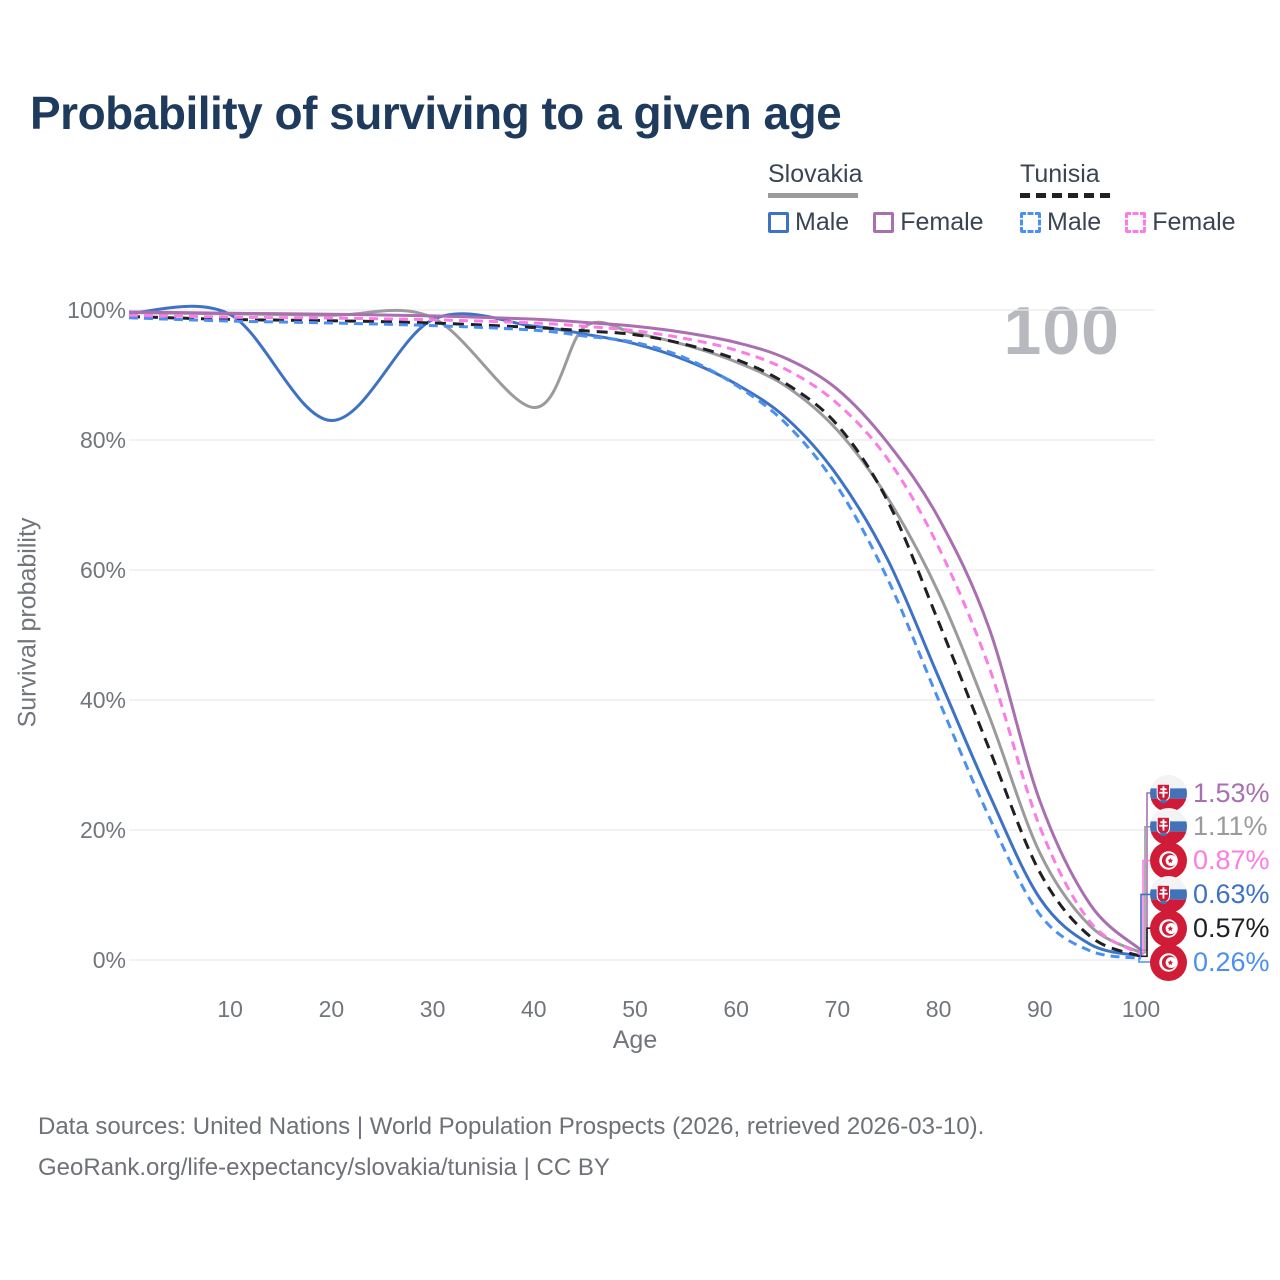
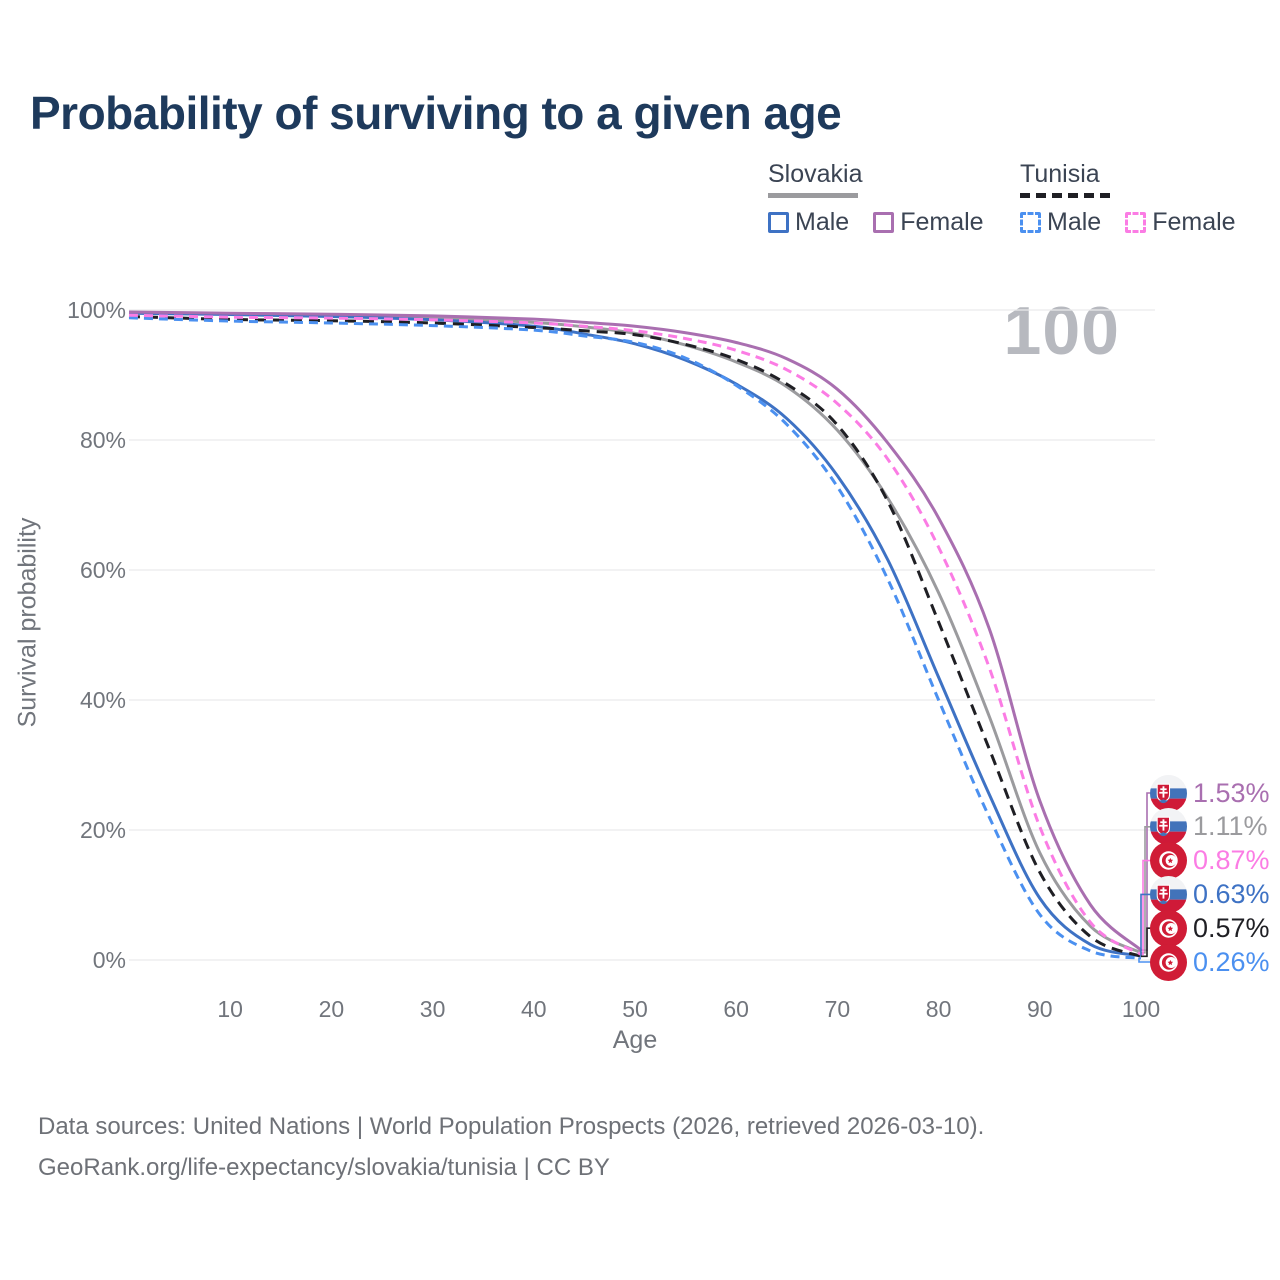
Slovakia Male/20: 83% -> 99%
Slovakia/40: 85% -> 98%
